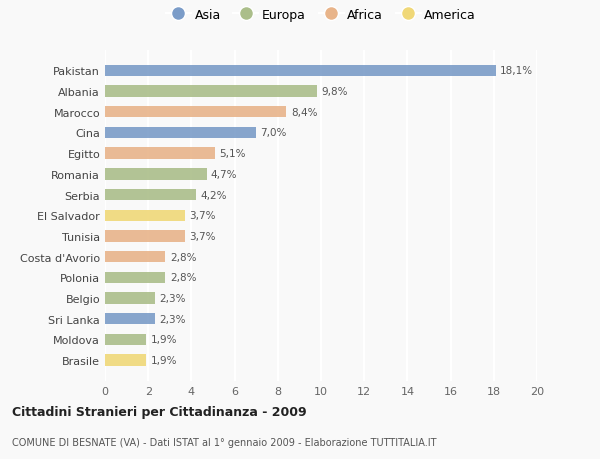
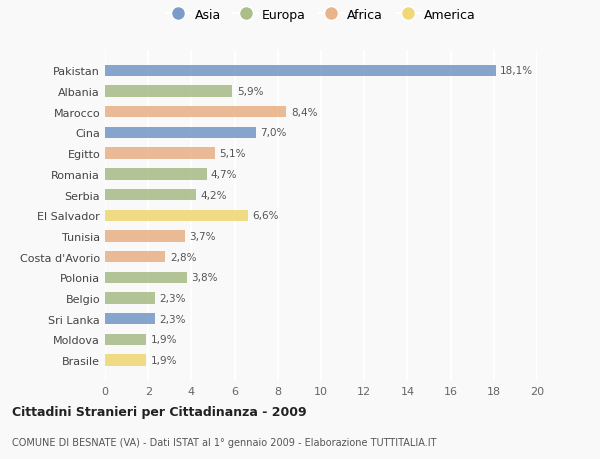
Albania: 9,8% -> 5,9%
El Salvador: 3,7% -> 6,6%
Polonia: 2,8% -> 3,8%
